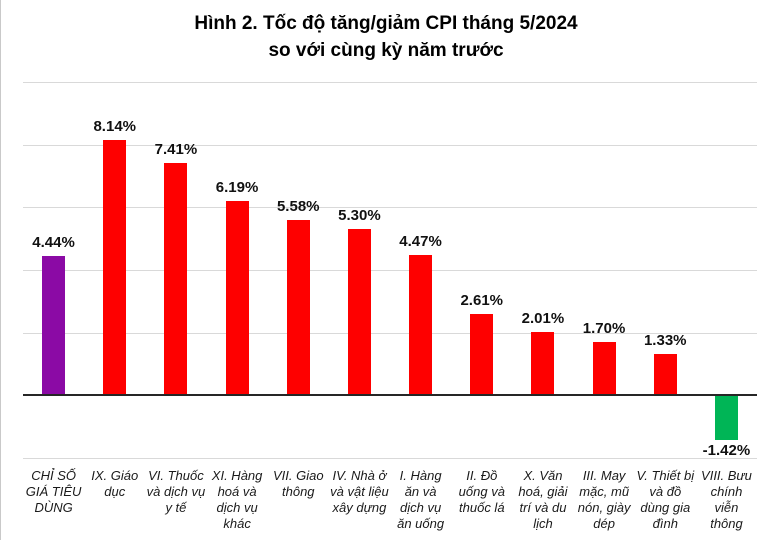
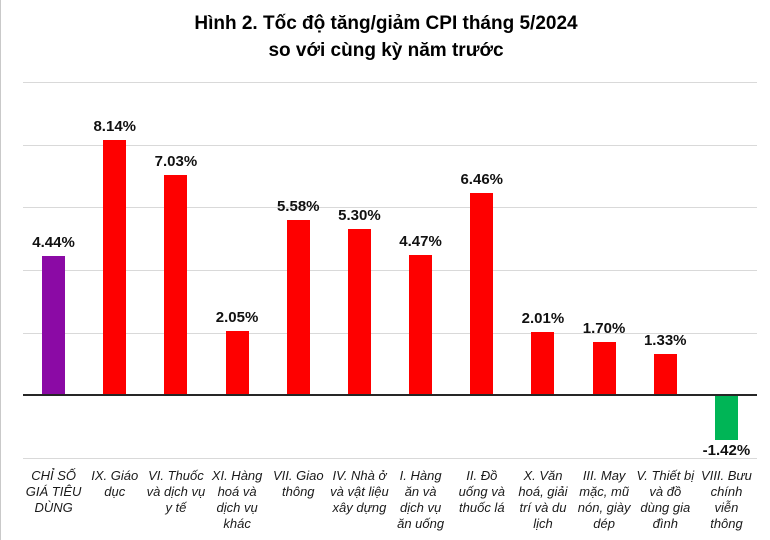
VI. Thuốc và dịch vụ y tế: 7.41% -> 7.03%
XI. Hàng hoá và dịch vụ khác: 6.19% -> 2.05%
II. Đồ uống và thuốc lá: 2.61% -> 6.46%
